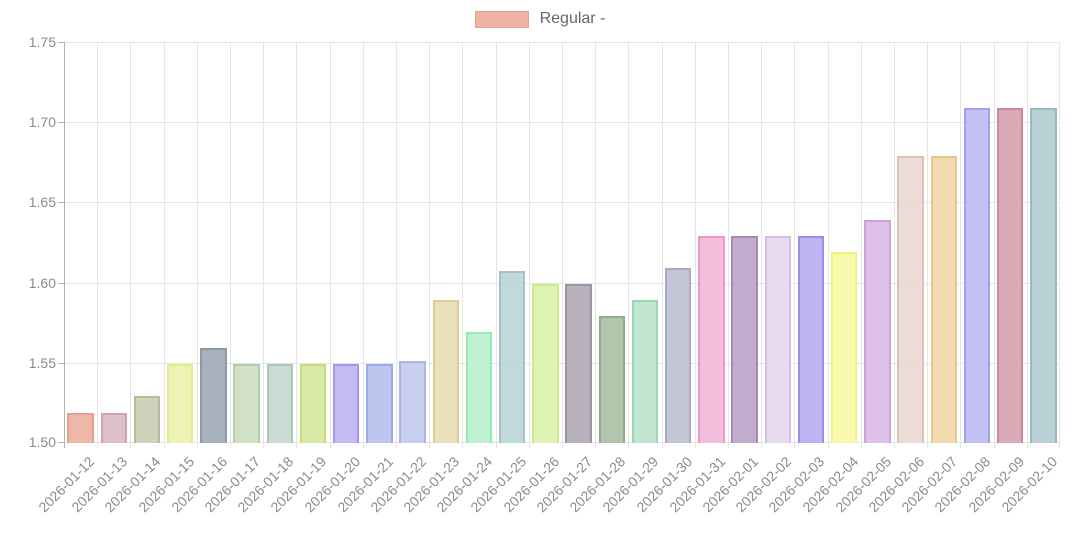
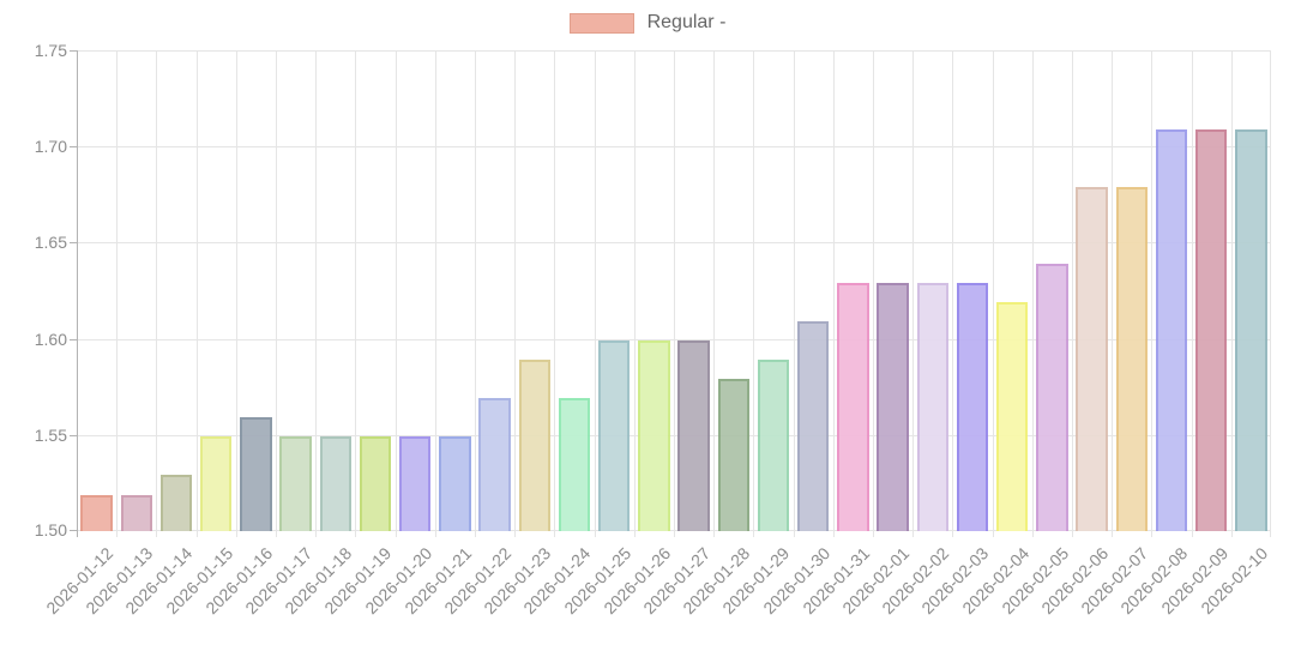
2026-01-22: 1.551 -> 1.569
2026-01-25: 1.607 -> 1.599
